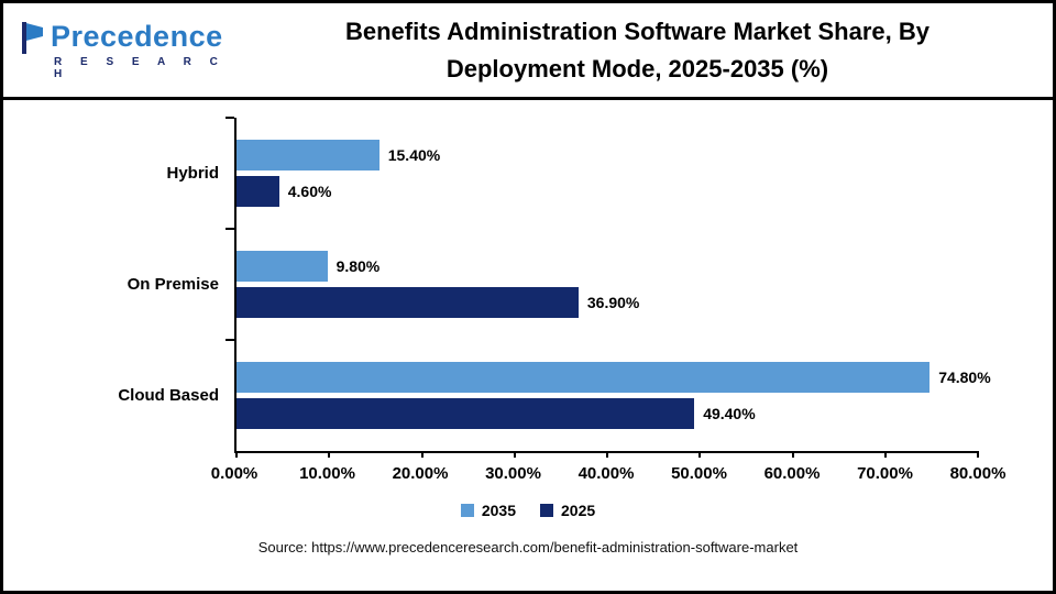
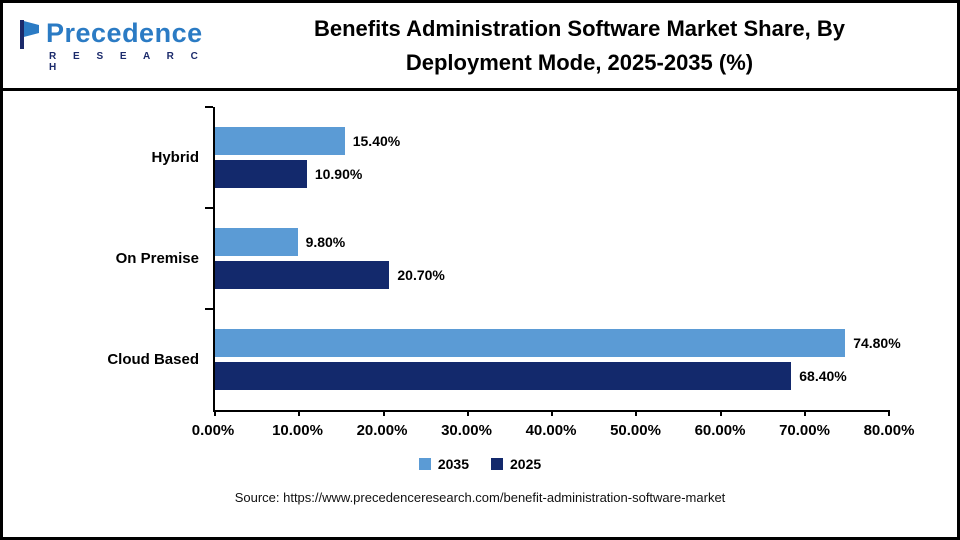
2025/Hybrid: 4.60% -> 10.90%
2025/On Premise: 36.90% -> 20.70%
2025/Cloud Based: 49.40% -> 68.40%
